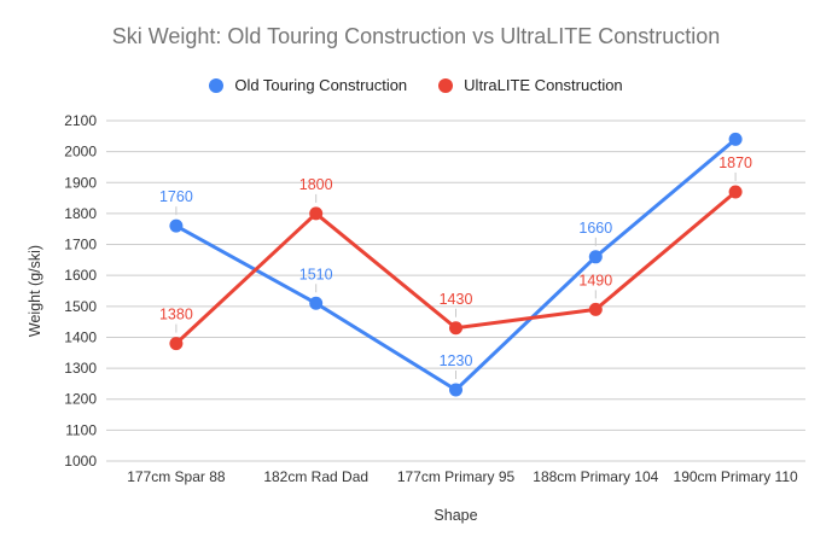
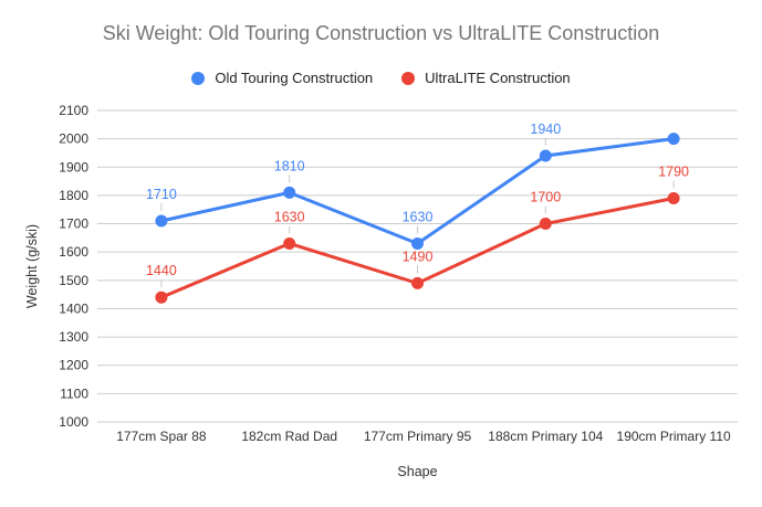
Old Touring Construction/177cm Spar 88: 1760 -> 1710
UltraLITE Construction/177cm Spar 88: 1380 -> 1440
Old Touring Construction/182cm Rad Dad: 1510 -> 1810
UltraLITE Construction/182cm Rad Dad: 1800 -> 1630
Old Touring Construction/177cm Primary 95: 1230 -> 1630
UltraLITE Construction/177cm Primary 95: 1430 -> 1490
Old Touring Construction/188cm Primary 104: 1660 -> 1940
UltraLITE Construction/188cm Primary 104: 1490 -> 1700
Old Touring Construction/190cm Primary 110: 2040 -> 2000
UltraLITE Construction/190cm Primary 110: 1870 -> 1790
